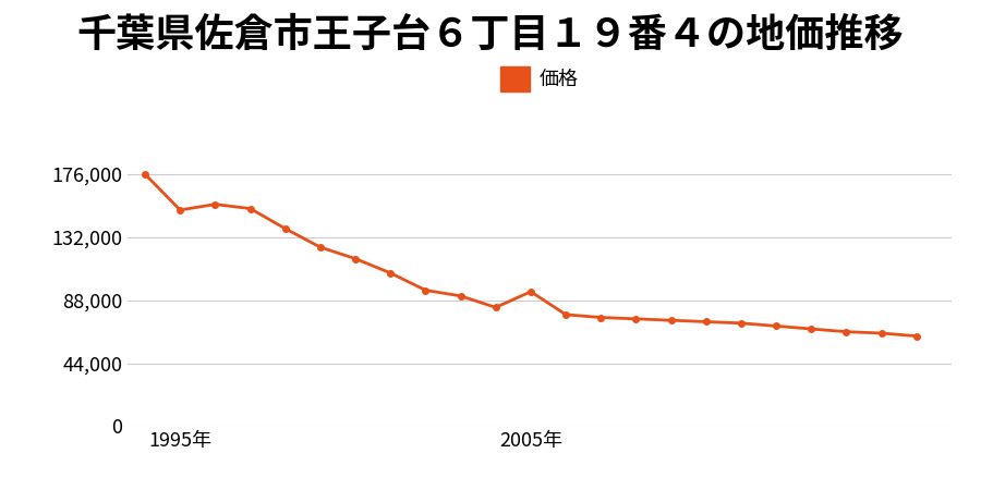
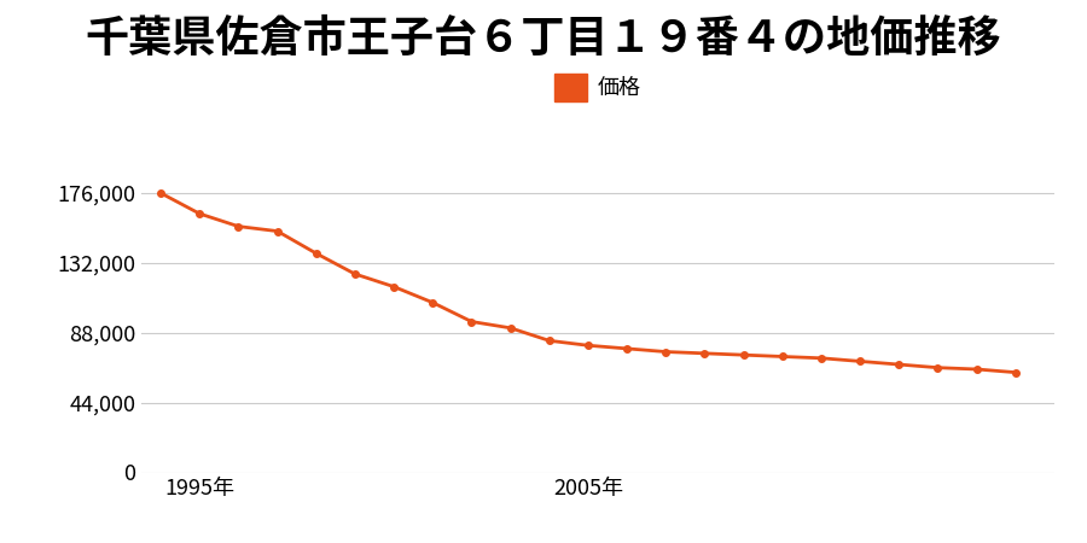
1995年: 151,000 -> 163,000
2005年: 94,000 -> 80,000
